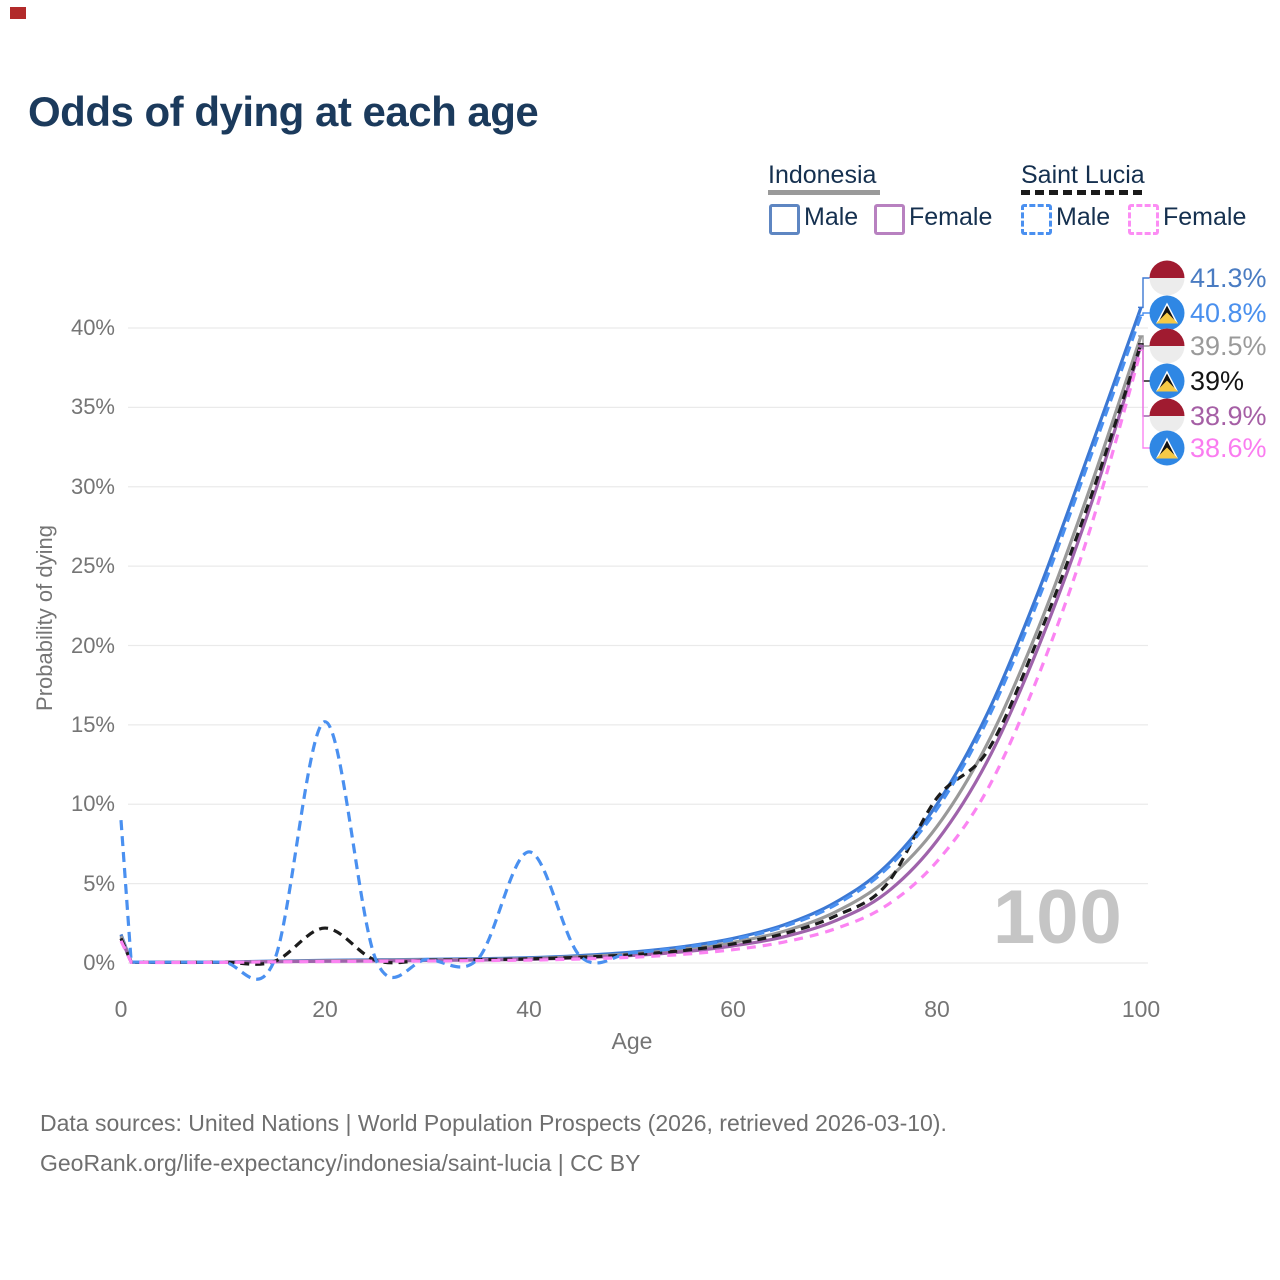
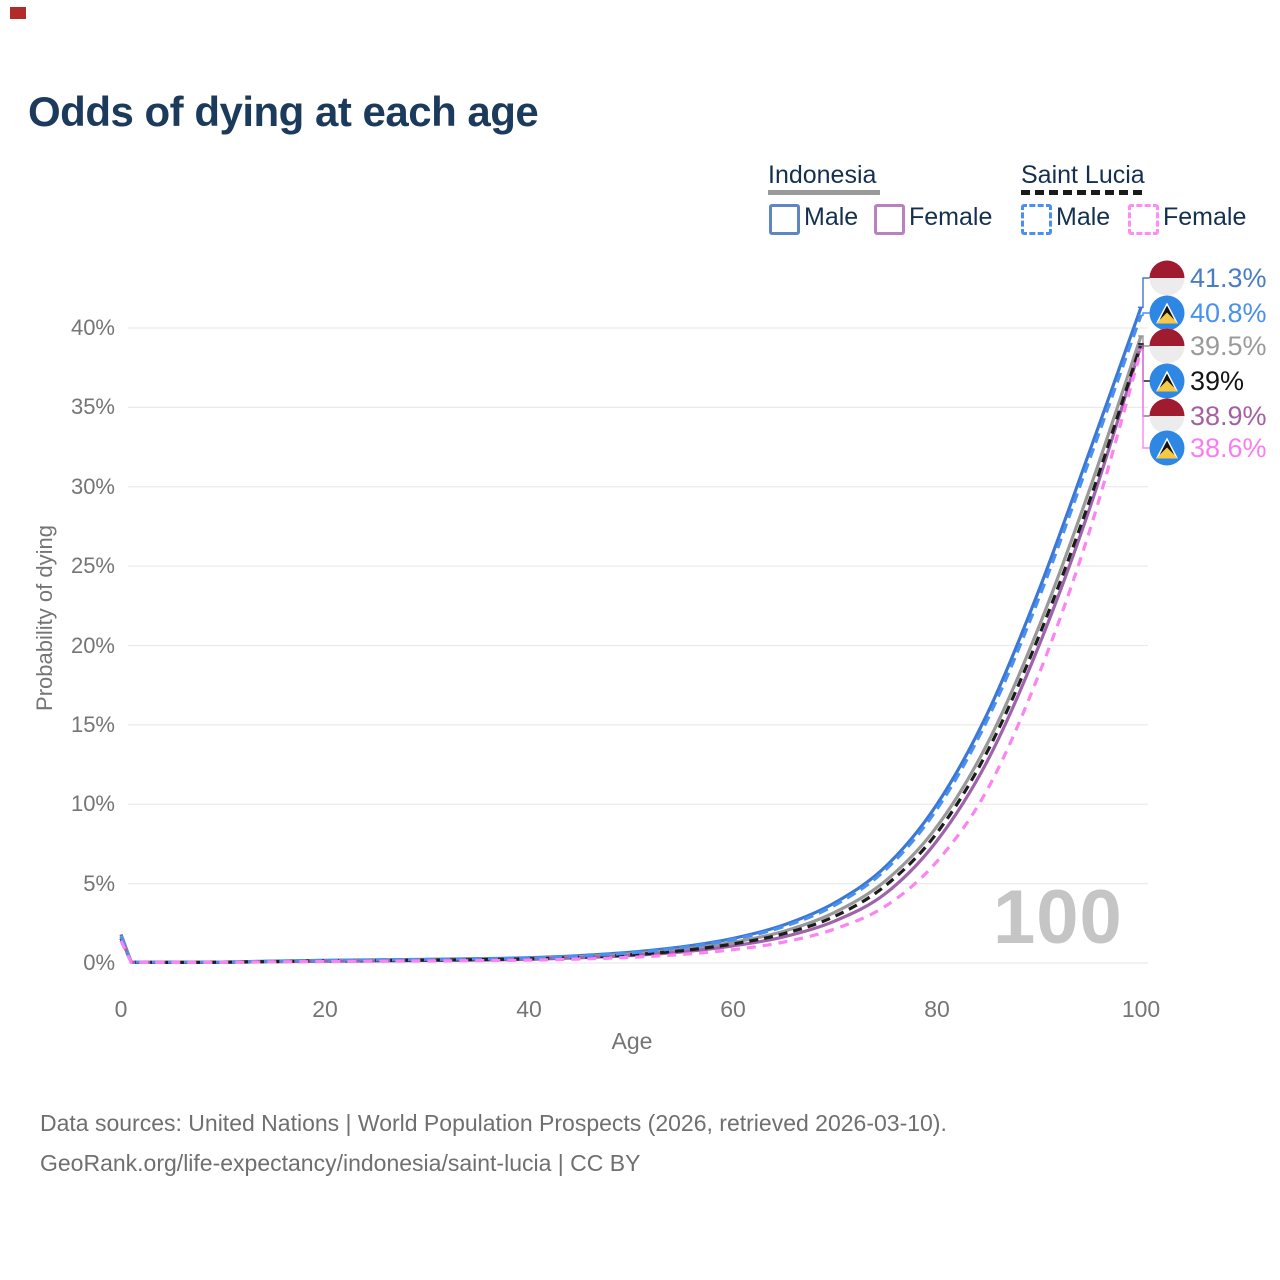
Saint Lucia Male/0: 9.0% -> 1.6%
Saint Lucia Male/20: 15.2% -> 0.2%
Saint Lucia/20: 2.2% -> 0.1%
Saint Lucia Male/40: 7.0% -> 0.3%
Saint Lucia/80: 10.4% -> 8.2%
